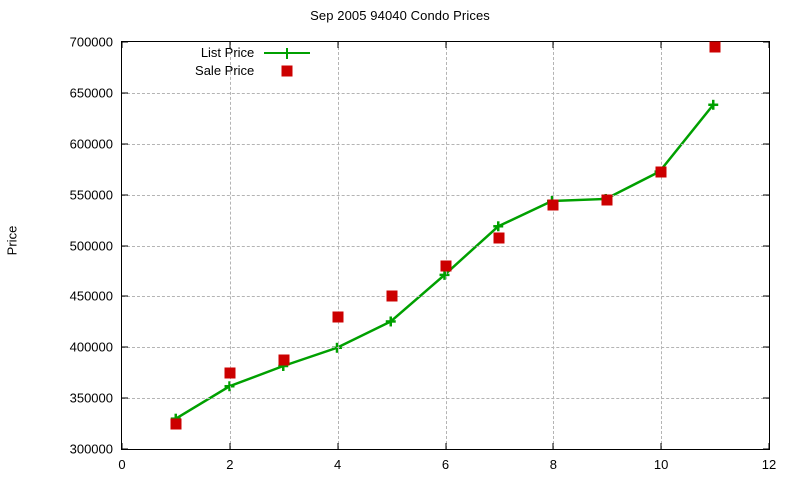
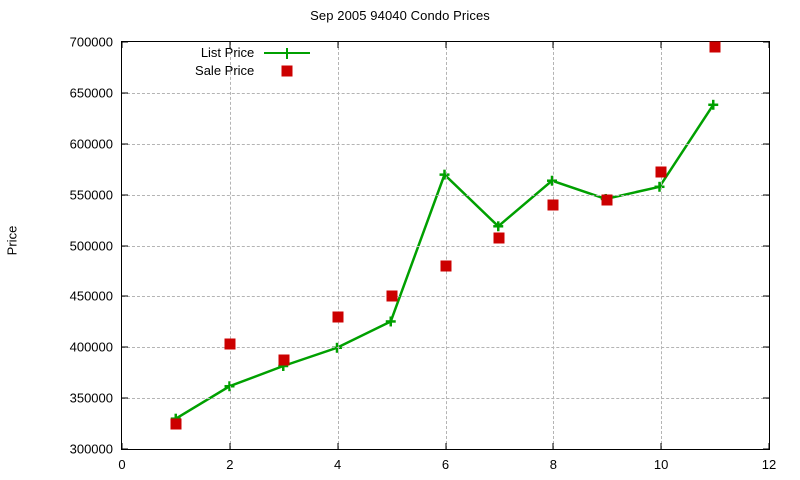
Sale Price/2: 375000 -> 403000
List Price/6: 470000 -> 569000
List Price/8: 543000 -> 563000
List Price/10: 572000 -> 557000
